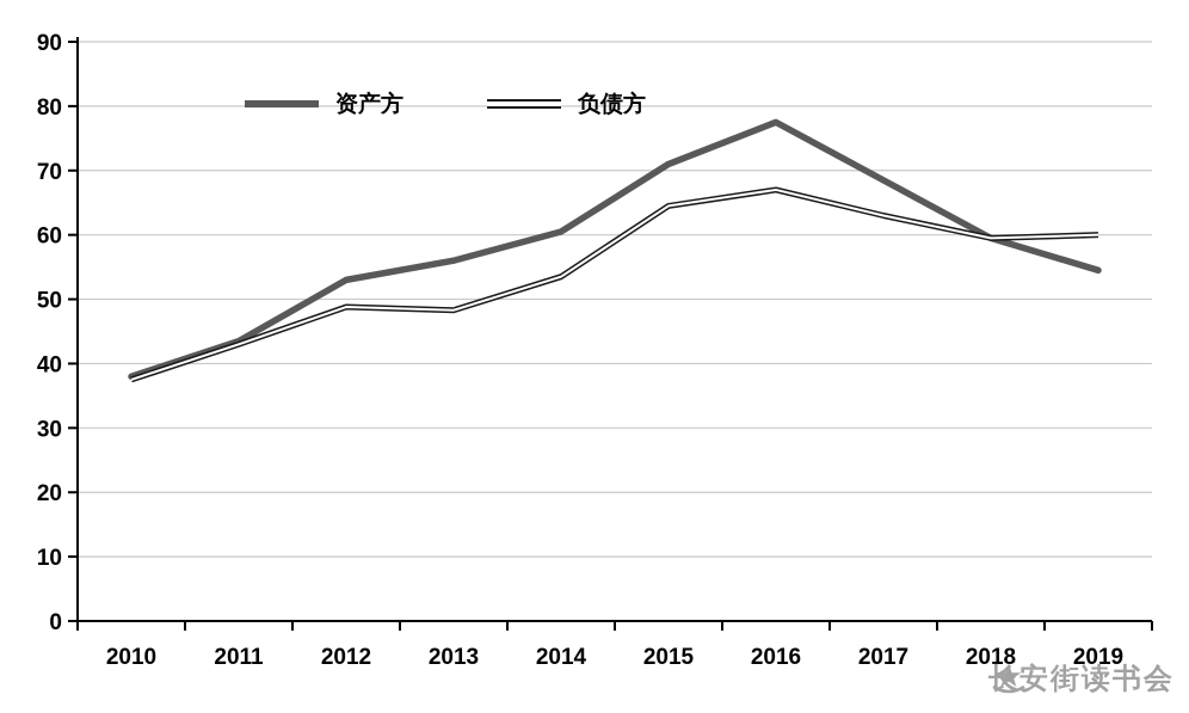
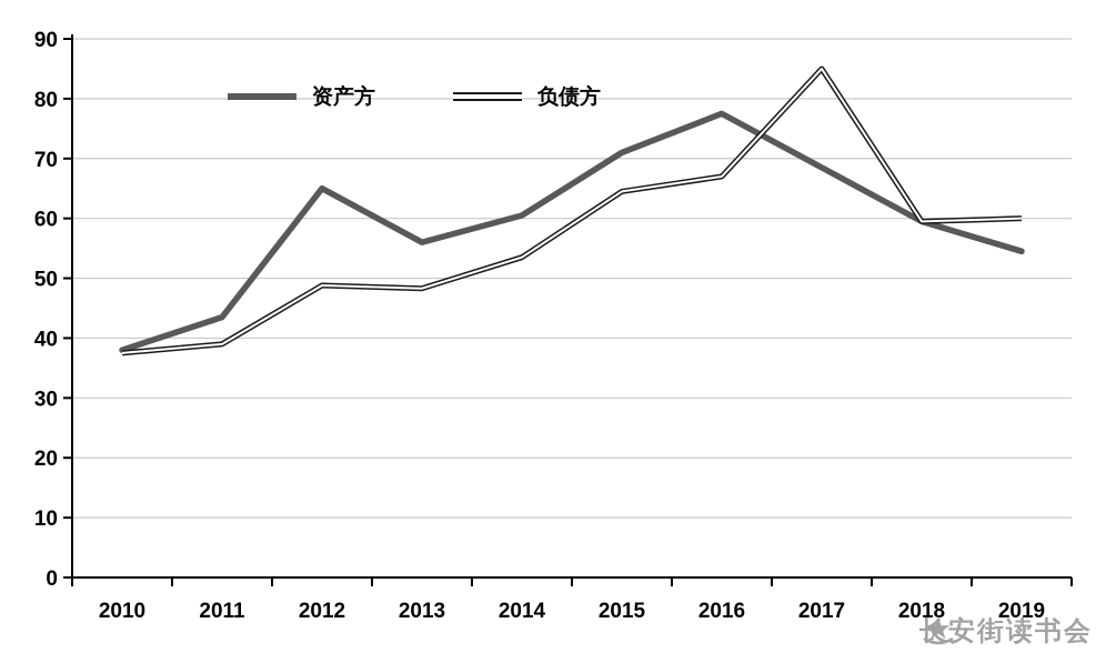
负债方/2011: 43 -> 39
资产方/2012: 53 -> 65
负债方/2017: 63 -> 85
